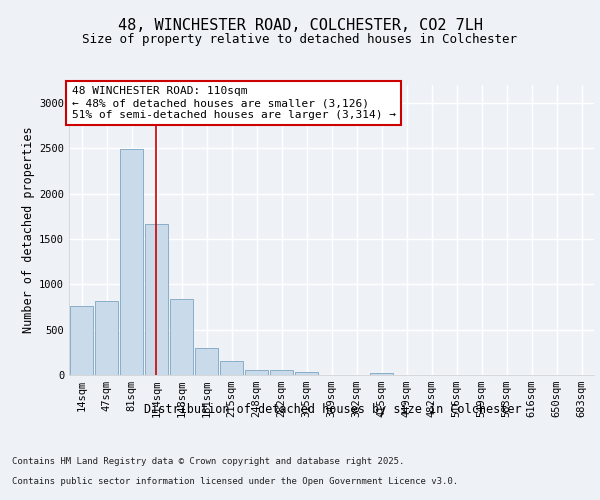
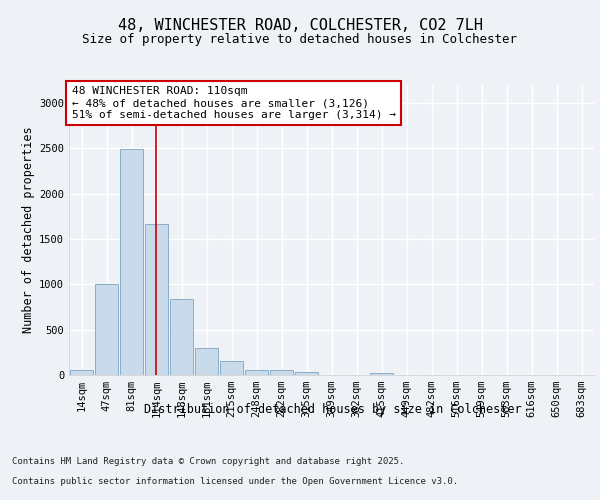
14sqm: 760 -> 50
47sqm: 820 -> 1000
